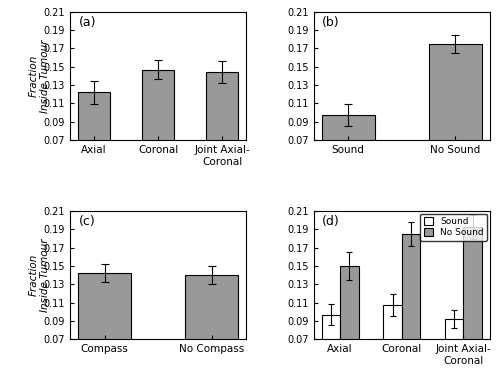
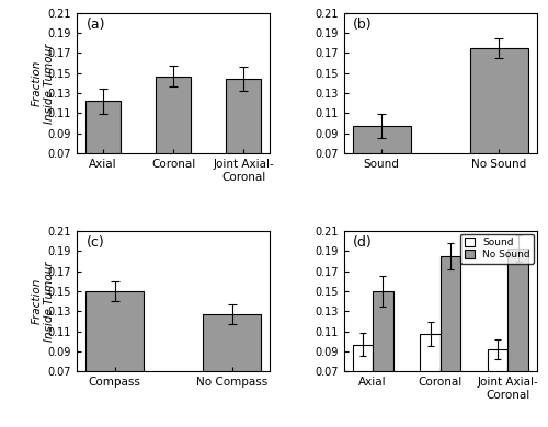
Compass: 0.142 -> 0.150
No Compass: 0.140 -> 0.127
